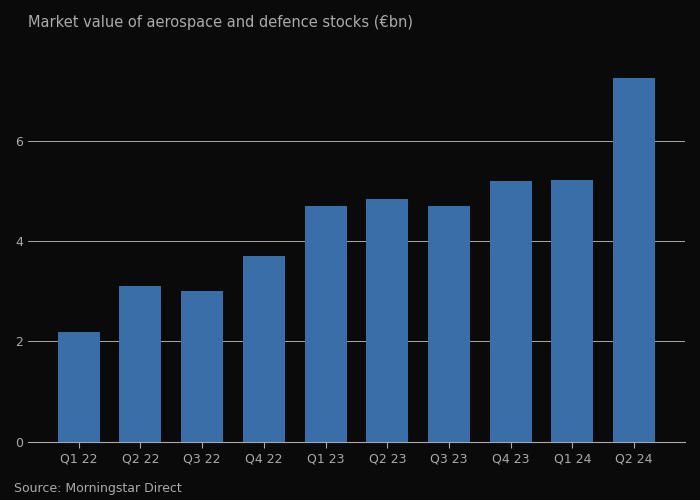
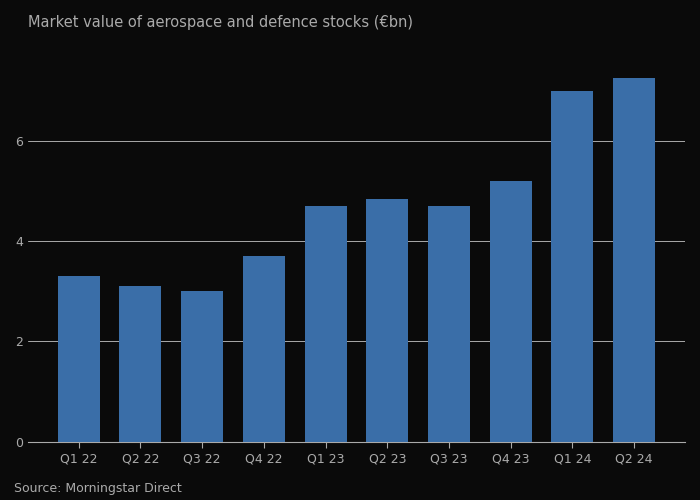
Q1 22: 2.18 -> 3.30
Q1 24: 5.22 -> 7.00
